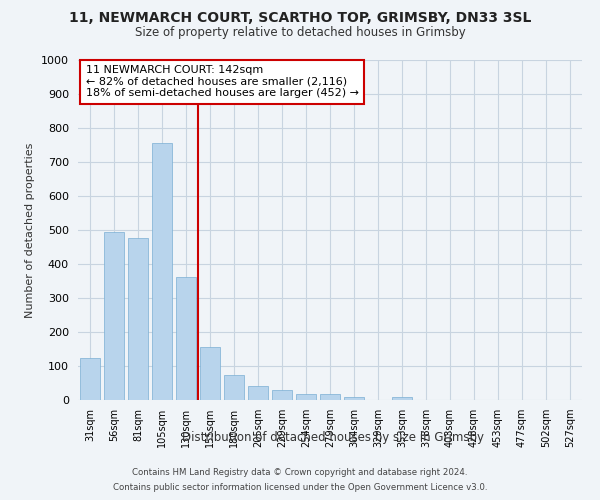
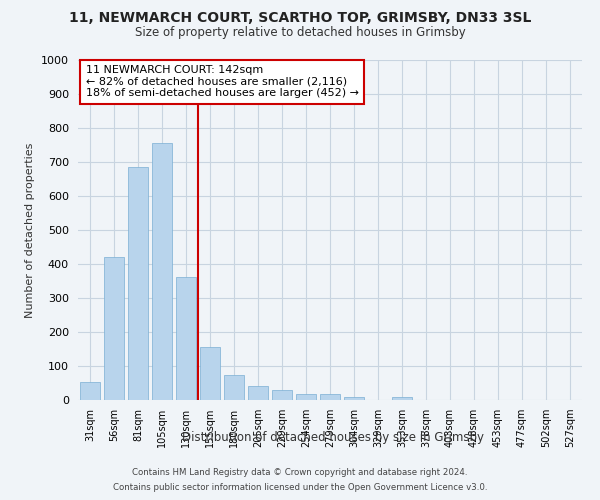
31sqm: 125 -> 52
56sqm: 495 -> 422
81sqm: 475 -> 686
